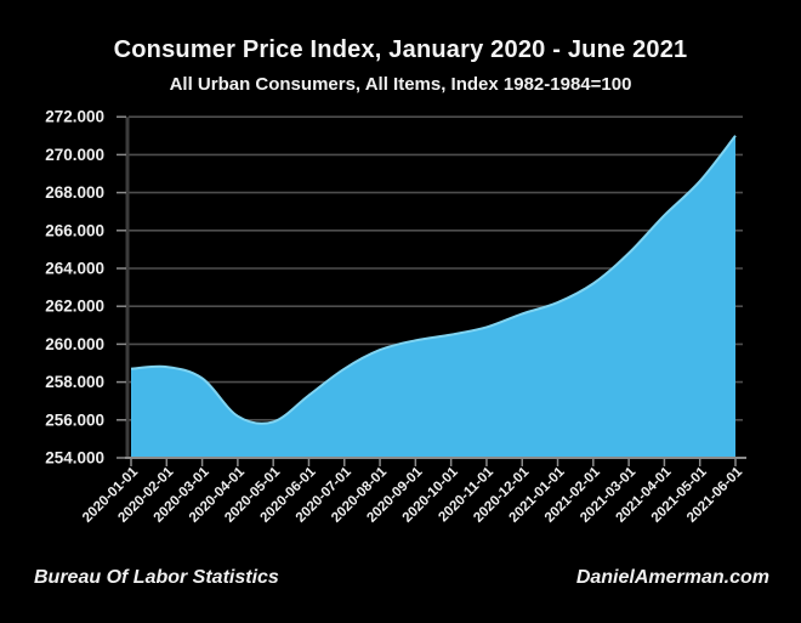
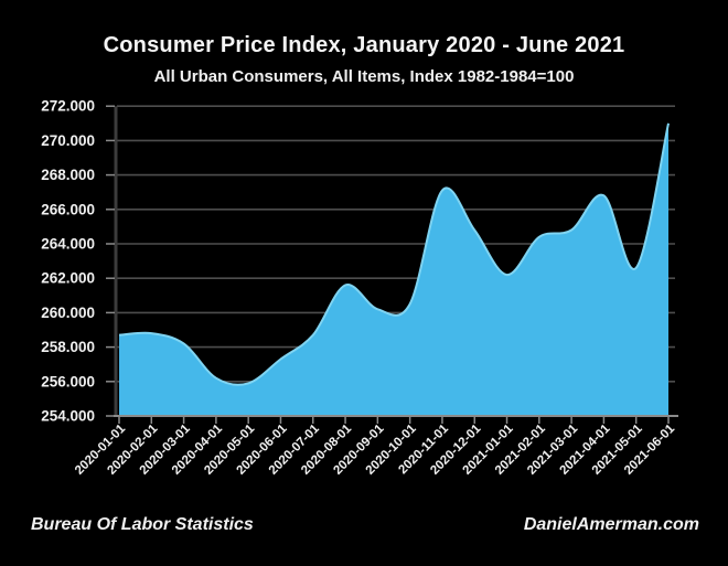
2020-08-01: 259.7 -> 261.6
2020-11-01: 260.9 -> 267.1
2020-12-01: 261.6 -> 264.8
2021-02-01: 263.2 -> 264.4
2021-05-01: 268.6 -> 262.6
